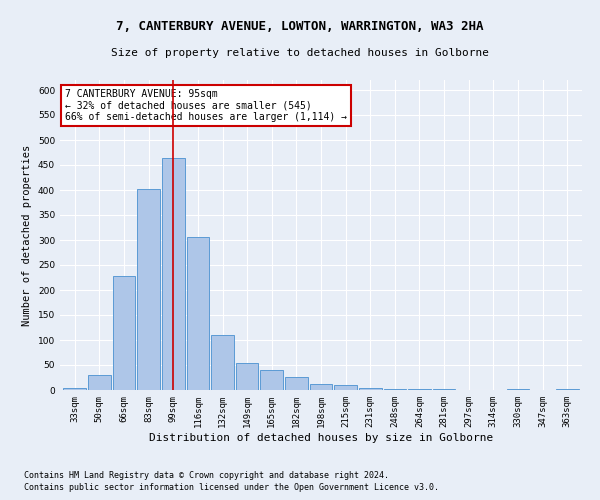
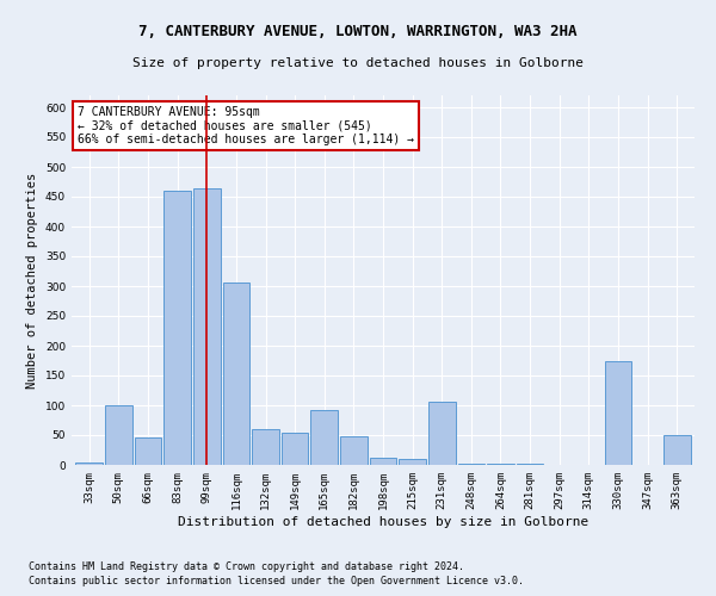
50sqm: 30 -> 100
66sqm: 228 -> 46
83sqm: 402 -> 460
132sqm: 111 -> 60
165sqm: 40 -> 92
182sqm: 26 -> 48
231sqm: 5 -> 106
330sqm: 3 -> 174
363sqm: 2 -> 50
